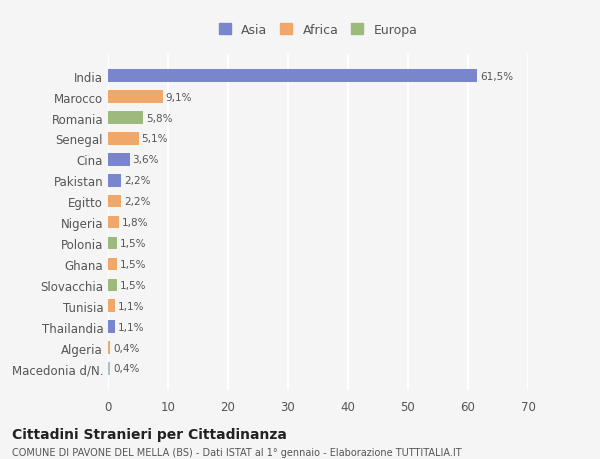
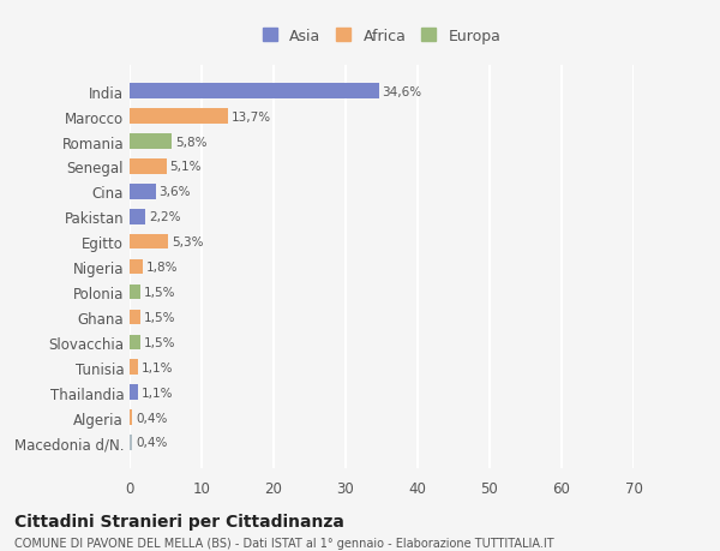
India: 61,5% -> 34,6%
Marocco: 9,1% -> 13,7%
Egitto: 2,2% -> 5,3%
